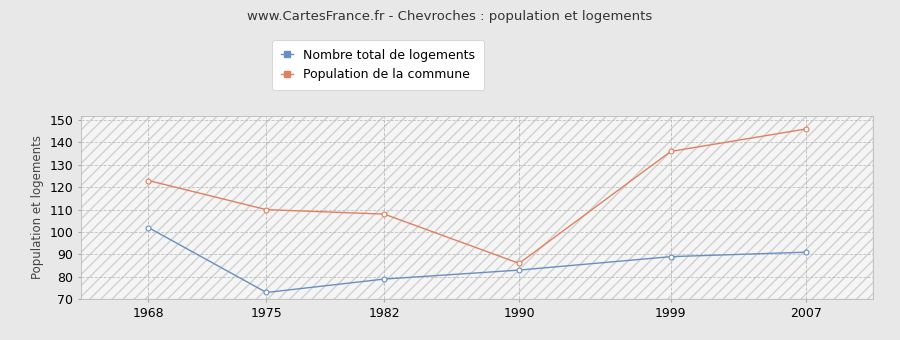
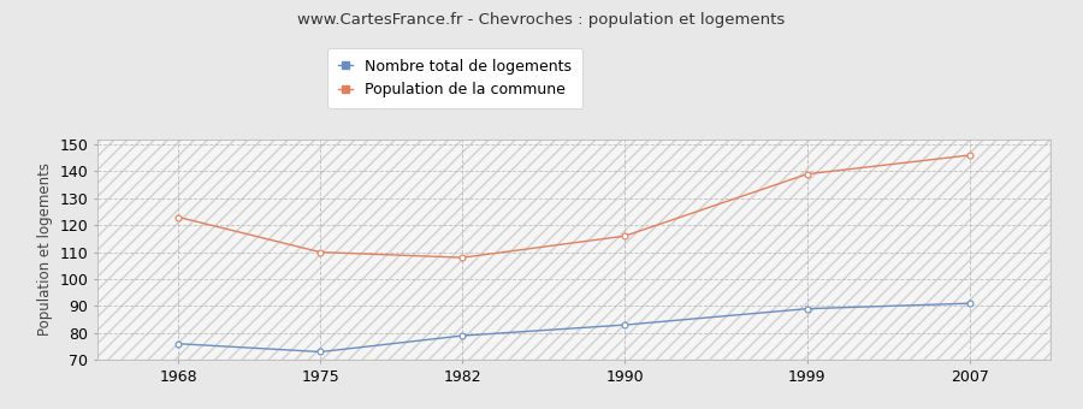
Nombre total de logements/1968: 102 -> 76
Population de la commune/1990: 86 -> 116
Population de la commune/1999: 136 -> 139
